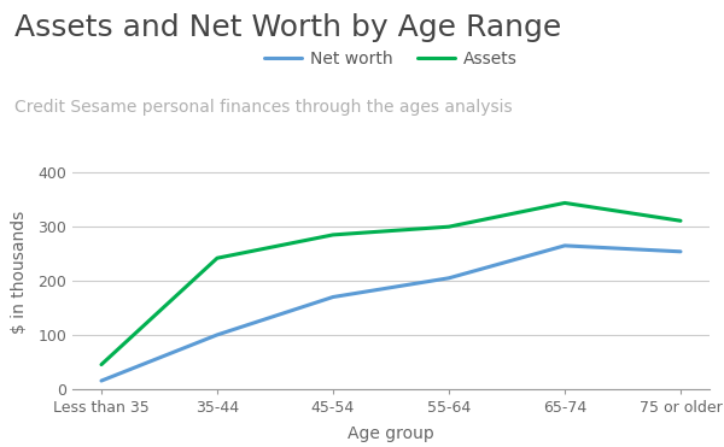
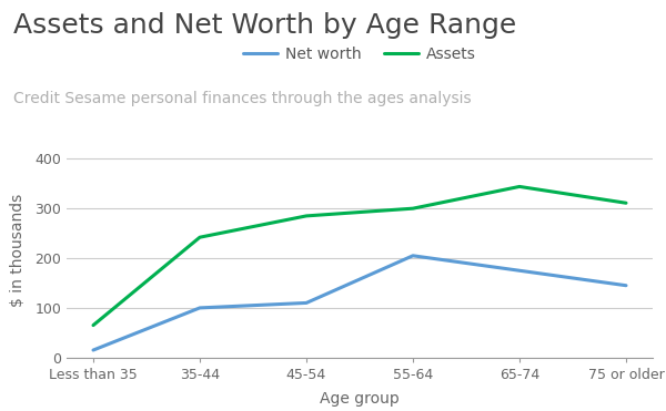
Assets/Less than 35: 45 -> 65
Net worth/45-54: 170 -> 110
Net worth/65-74: 265 -> 175
Net worth/75 or older: 254 -> 145
